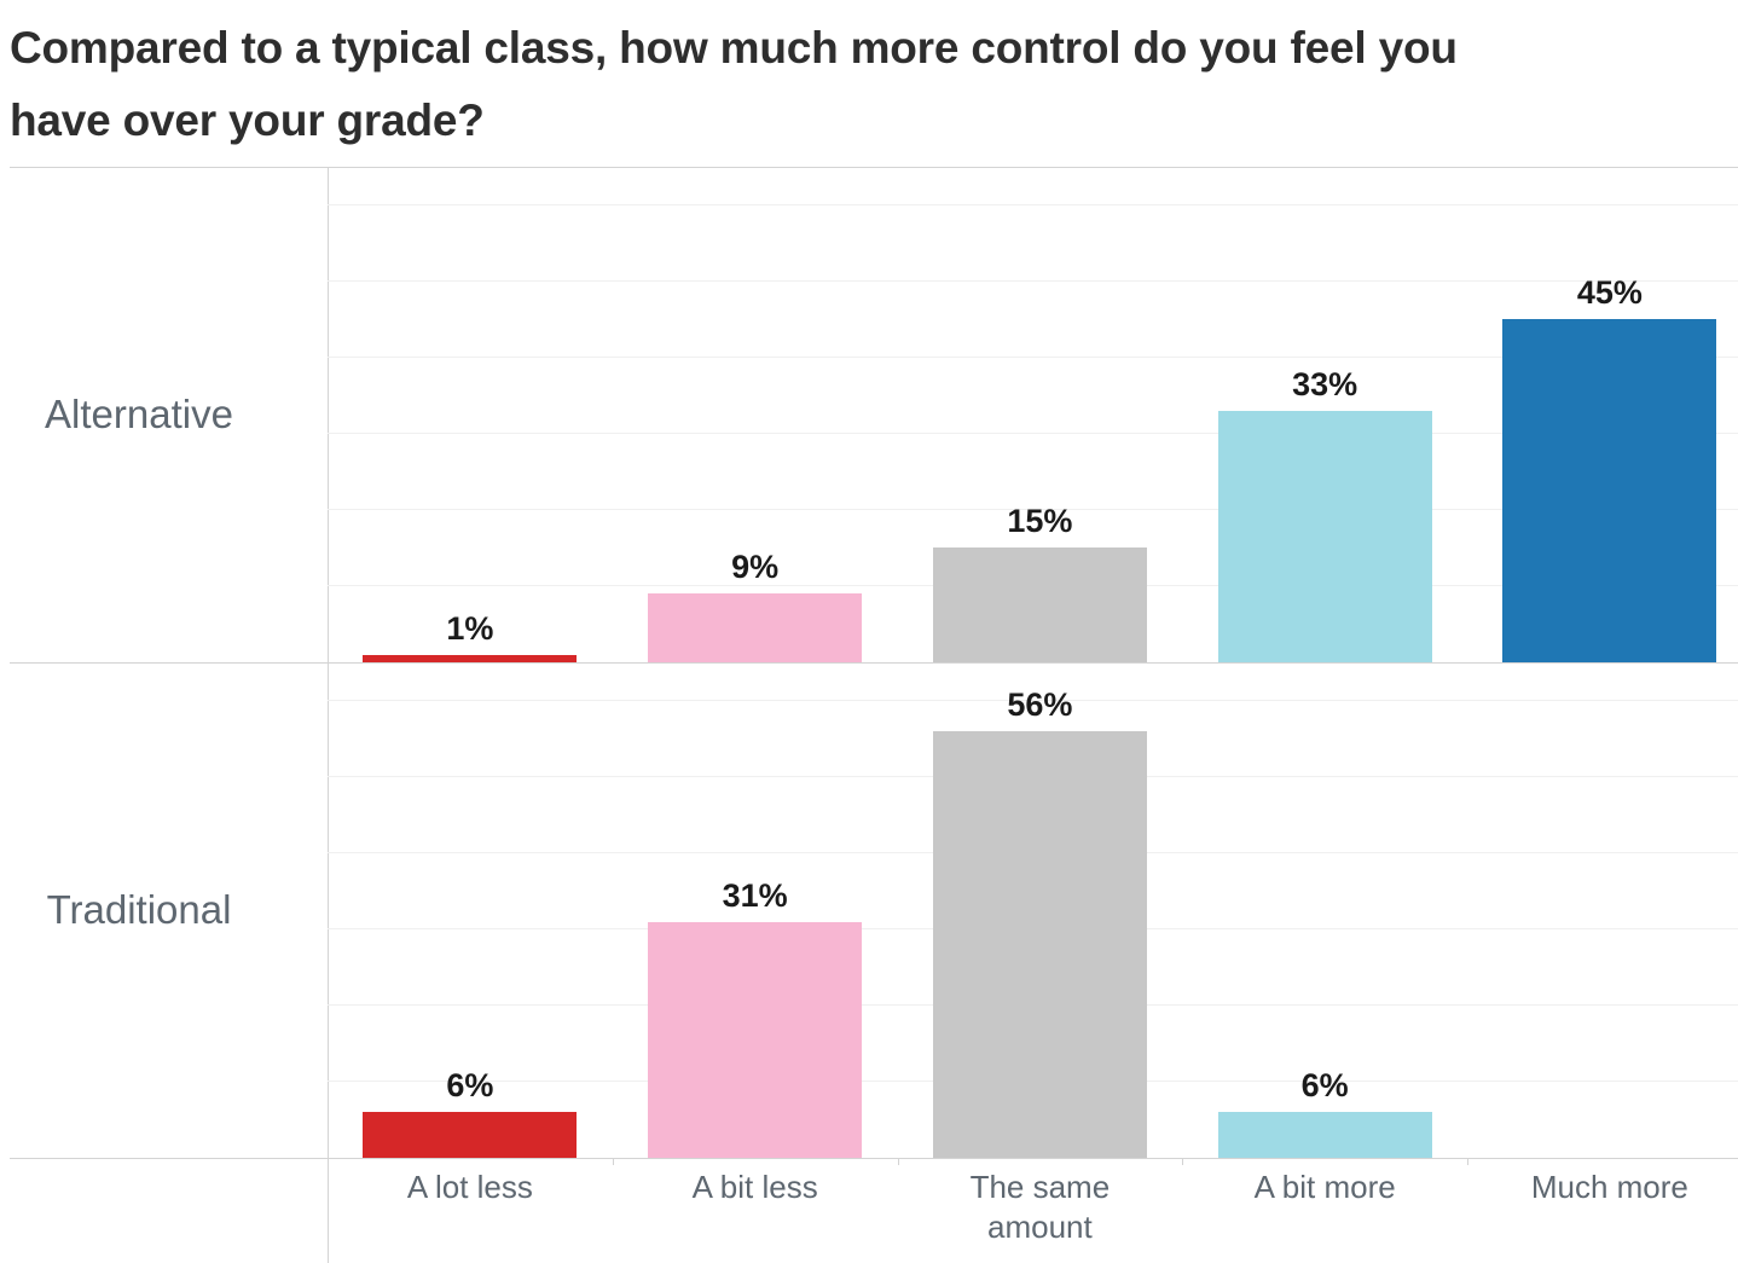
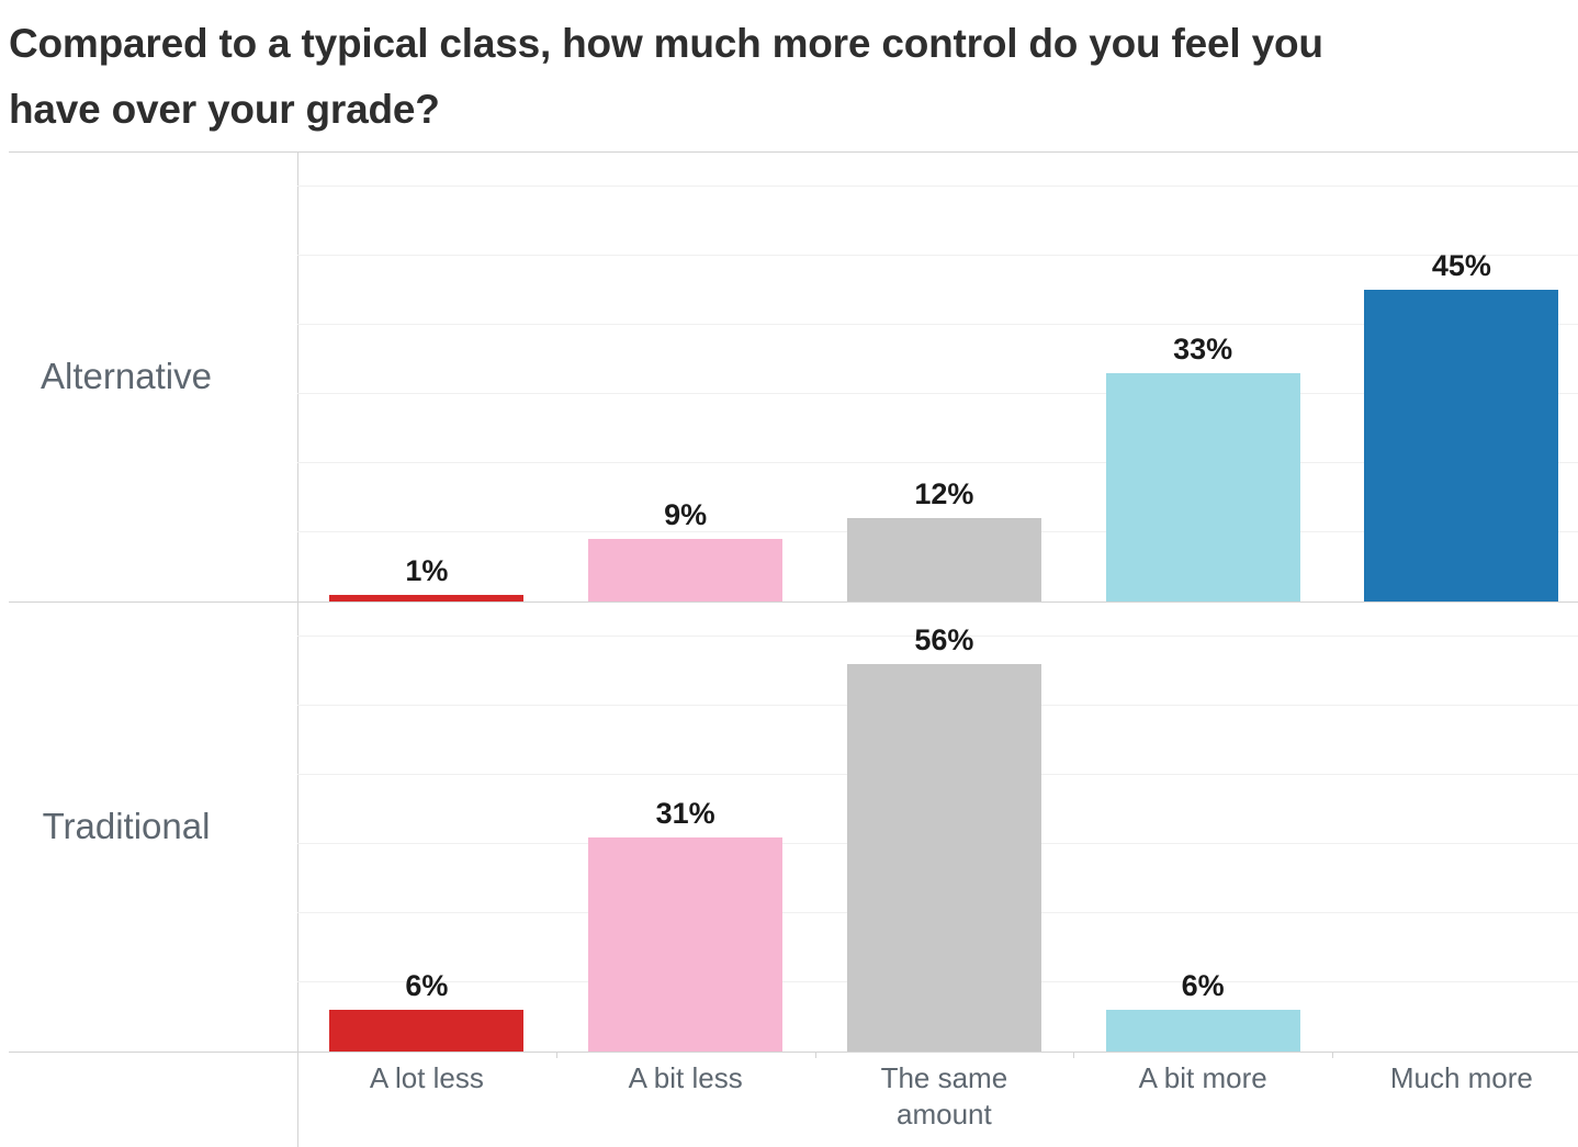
Alternative/The same amount: 15% -> 12%
